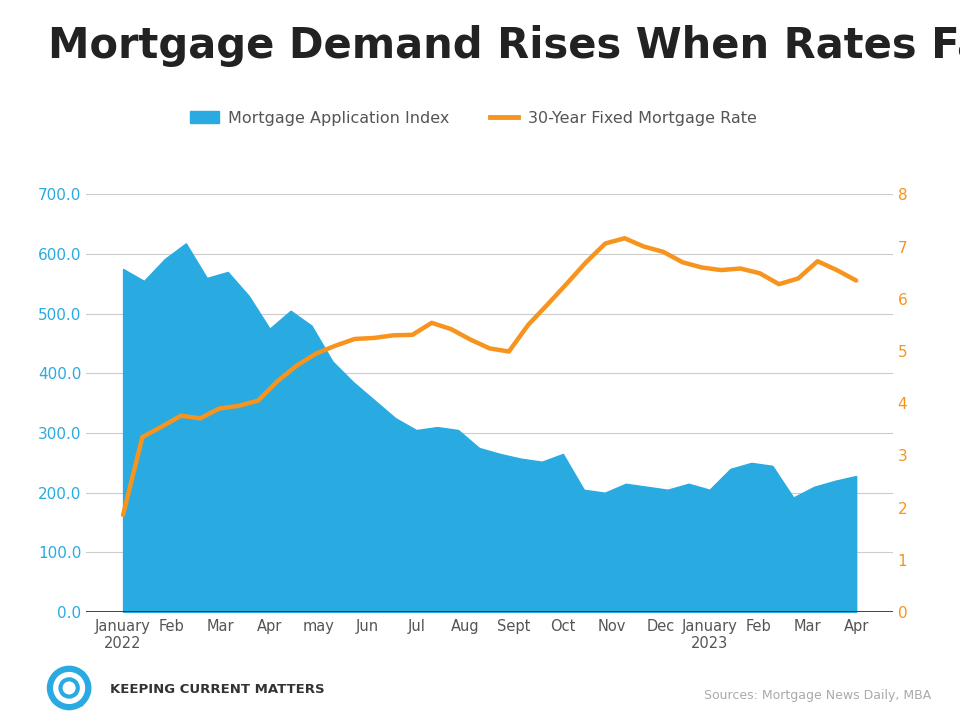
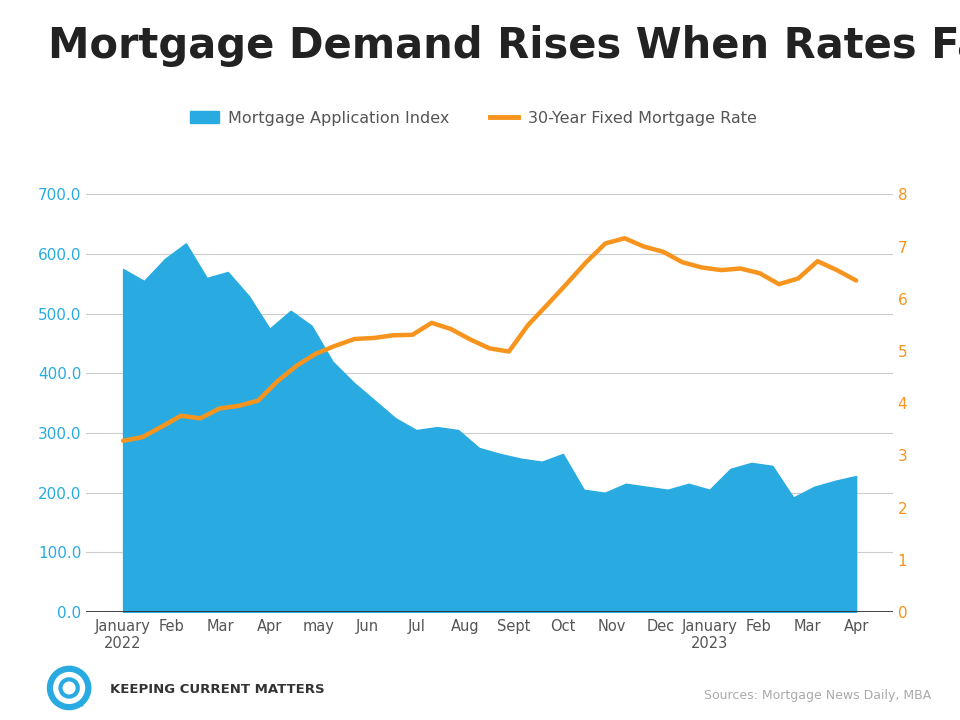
30-Year Fixed Mortgage Rate/January 2022: 1.86 -> 3.28
